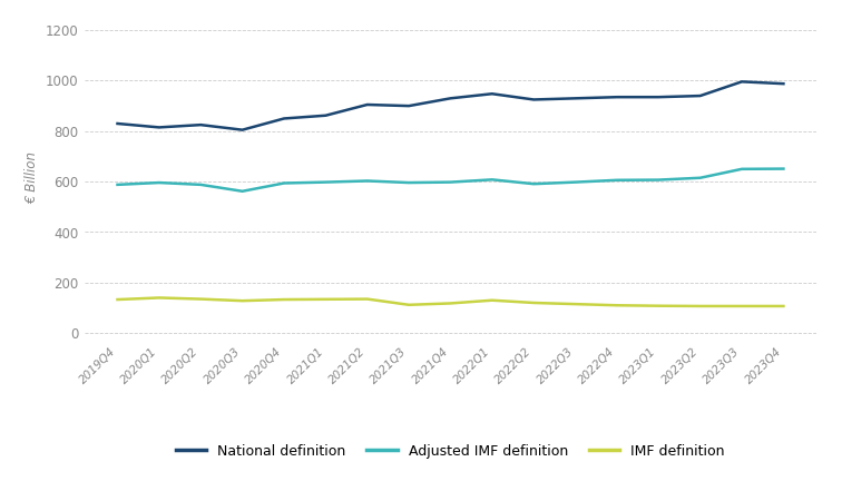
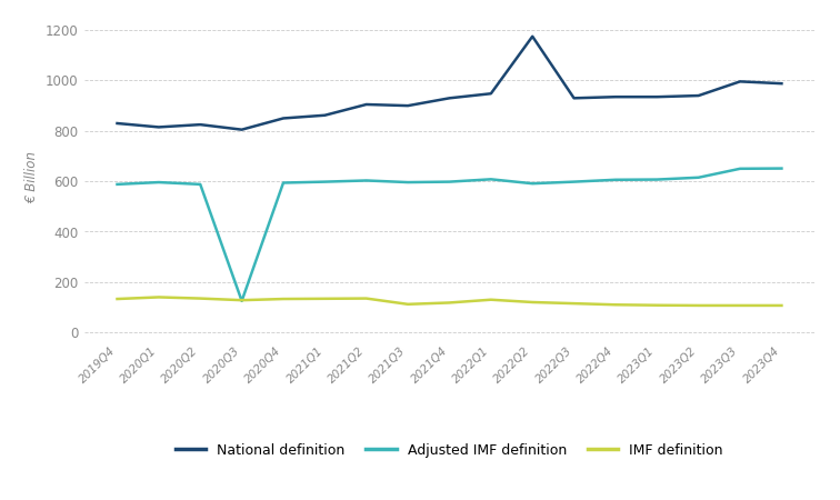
Adjusted IMF definition/2020Q3: 562 -> 125
National definition/2022Q2: 925 -> 1175
